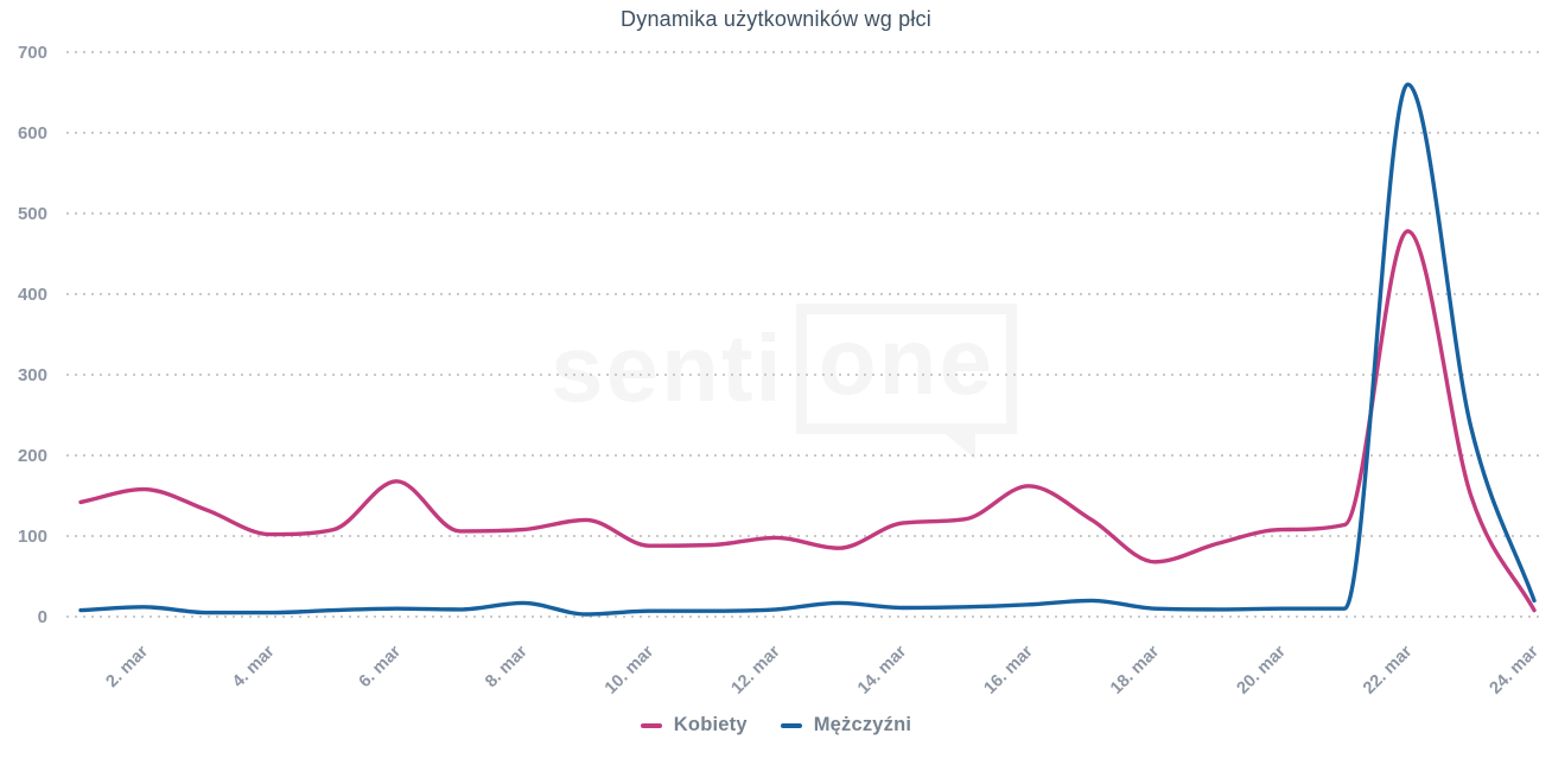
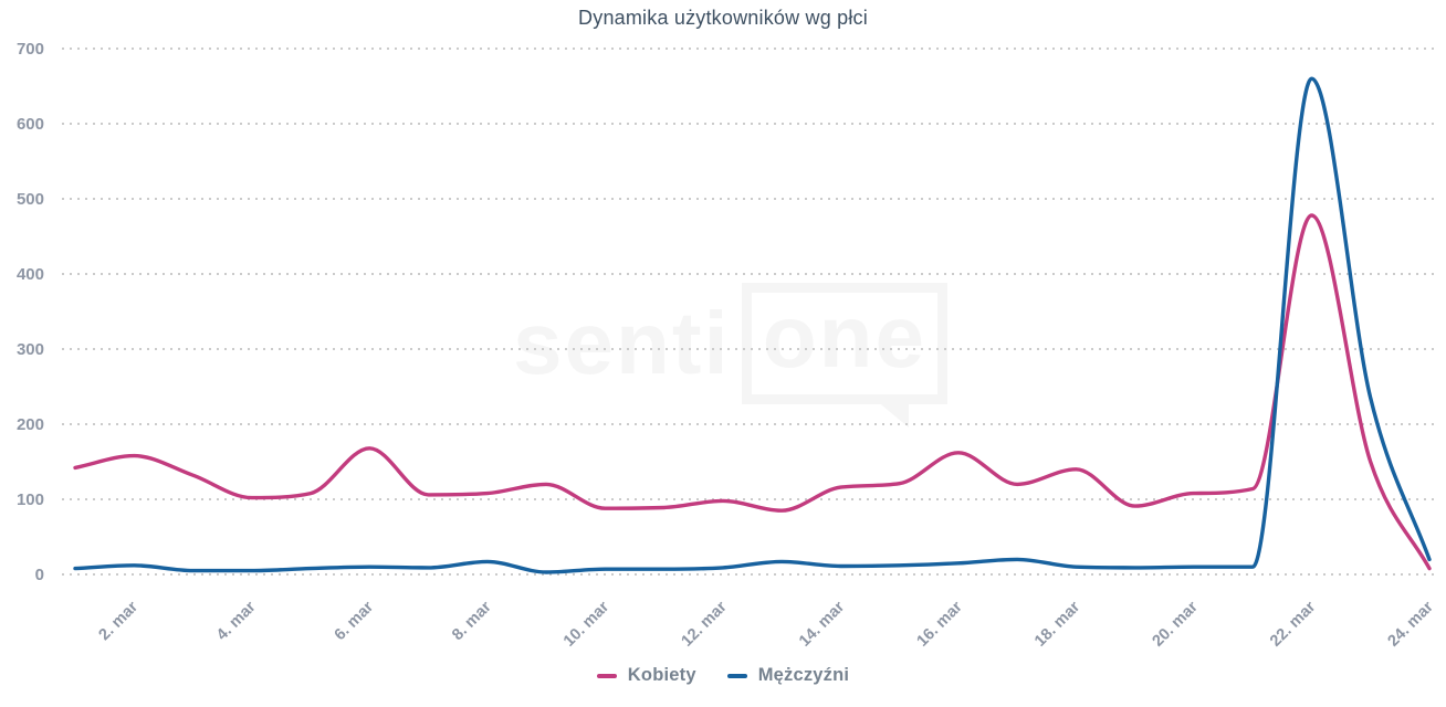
Kobiety/18. mar: 70 -> 140
